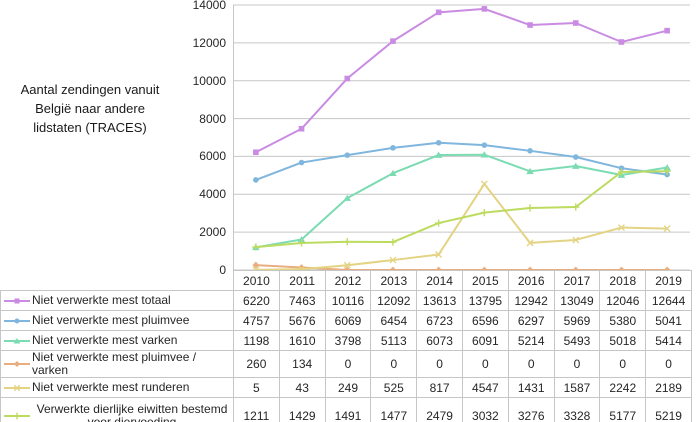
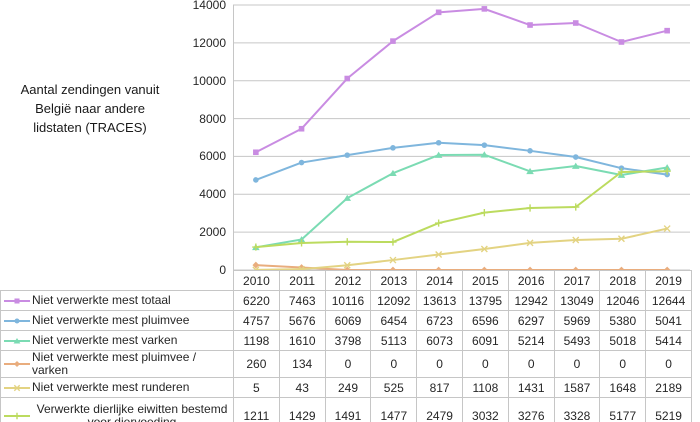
Niet verwerkte mest runderen/2015: 4547 -> 1108
Niet verwerkte mest runderen/2018: 2242 -> 1648
